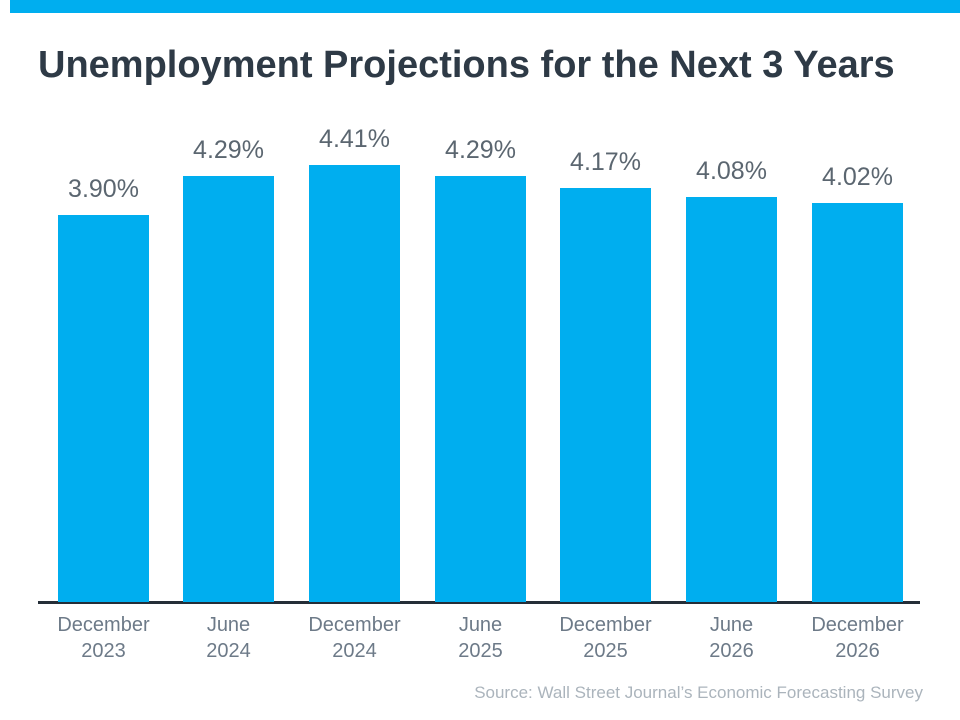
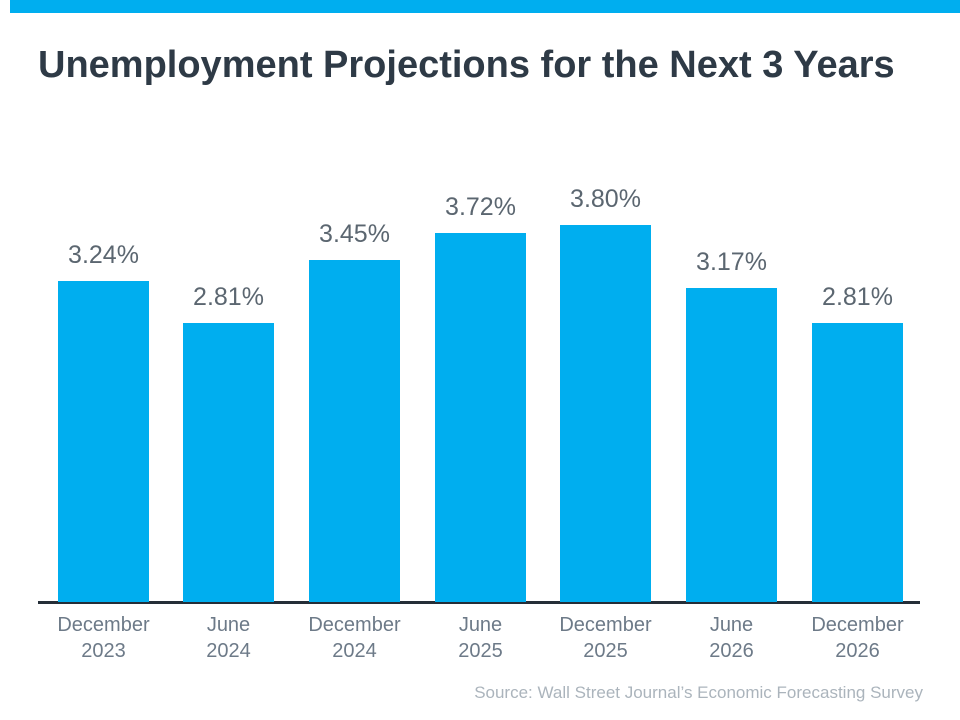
December 2023: 3.90% -> 3.24%
June 2024: 4.29% -> 2.81%
December 2024: 4.41% -> 3.45%
June 2025: 4.29% -> 3.72%
December 2025: 4.17% -> 3.80%
June 2026: 4.08% -> 3.17%
December 2026: 4.02% -> 2.81%
